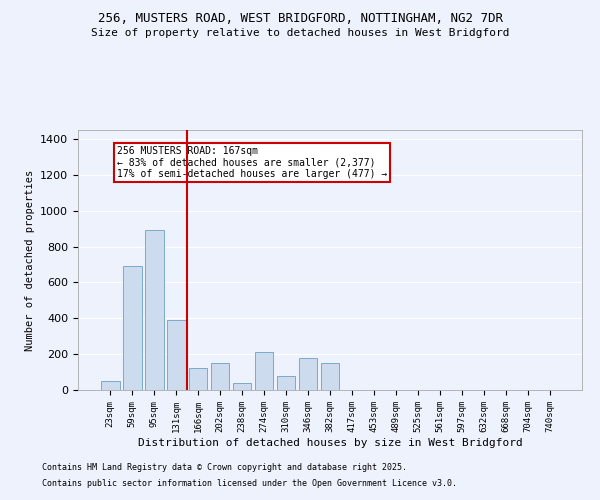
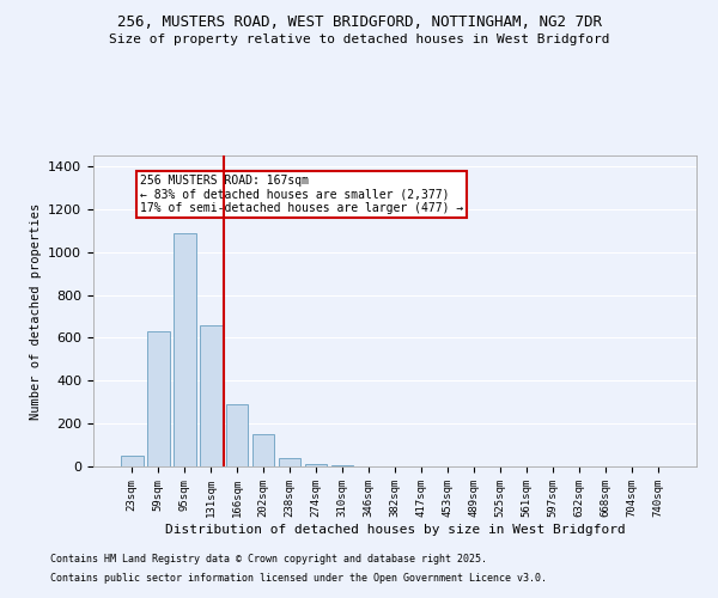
59sqm: 690 -> 630
95sqm: 890 -> 1090
131sqm: 390 -> 660
166sqm: 120 -> 290
274sqm: 210 -> 10
310sqm: 80 -> 0
346sqm: 180 -> 0
382sqm: 150 -> 0
